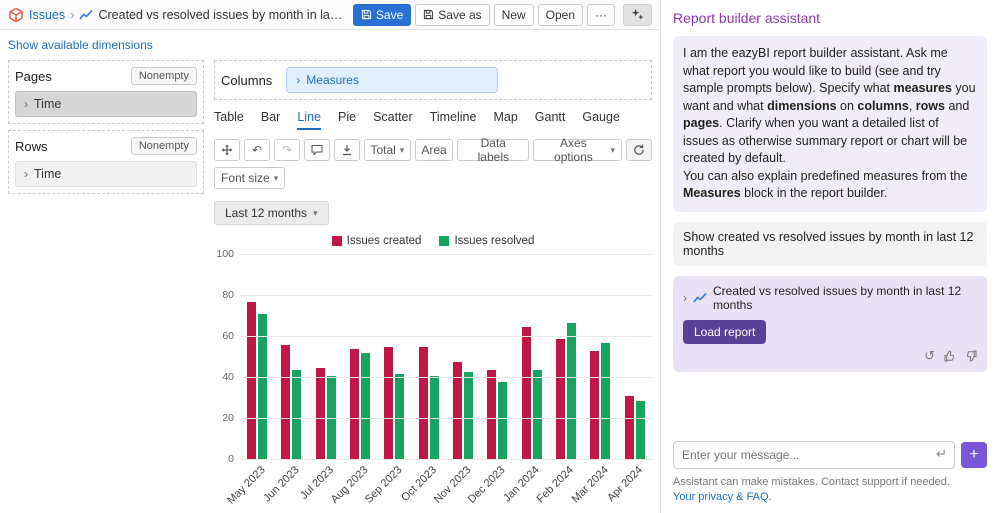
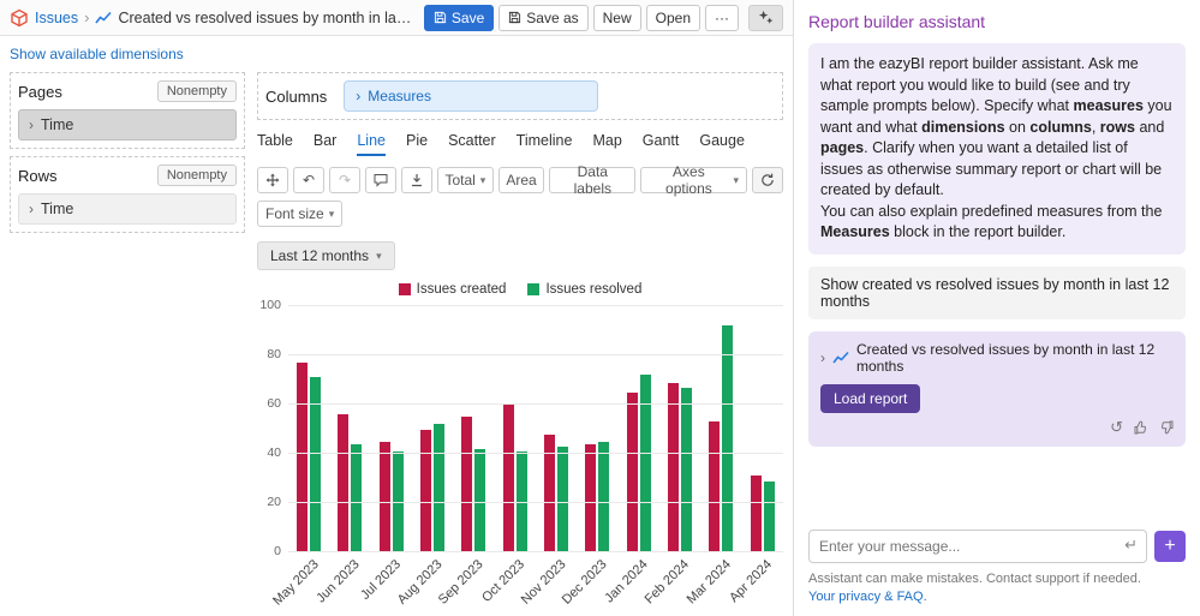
Issues created/Aug 2023: 54 -> 50
Issues created/Oct 2023: 55 -> 60
Issues resolved/Dec 2023: 38 -> 45
Issues resolved/Jan 2024: 44 -> 72
Issues created/Feb 2024: 59 -> 69
Issues resolved/Mar 2024: 57 -> 92
